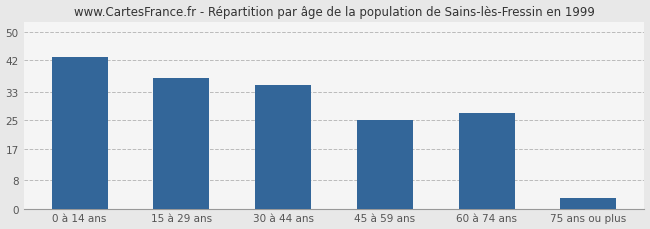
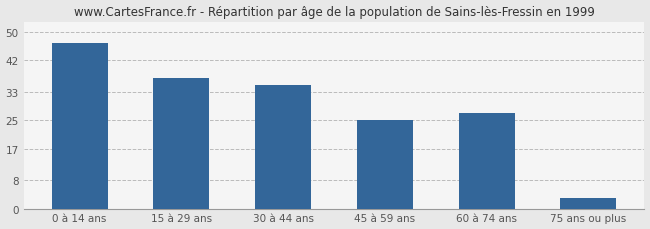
0 à 14 ans: 43 -> 47
